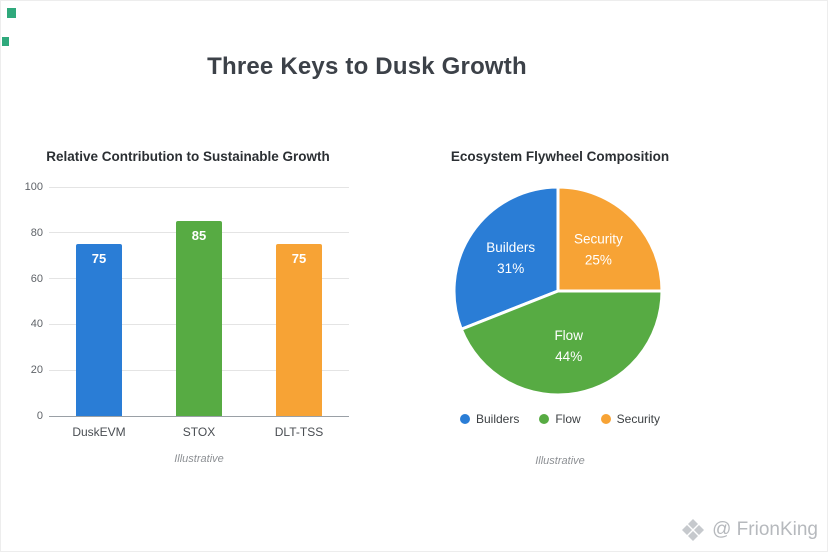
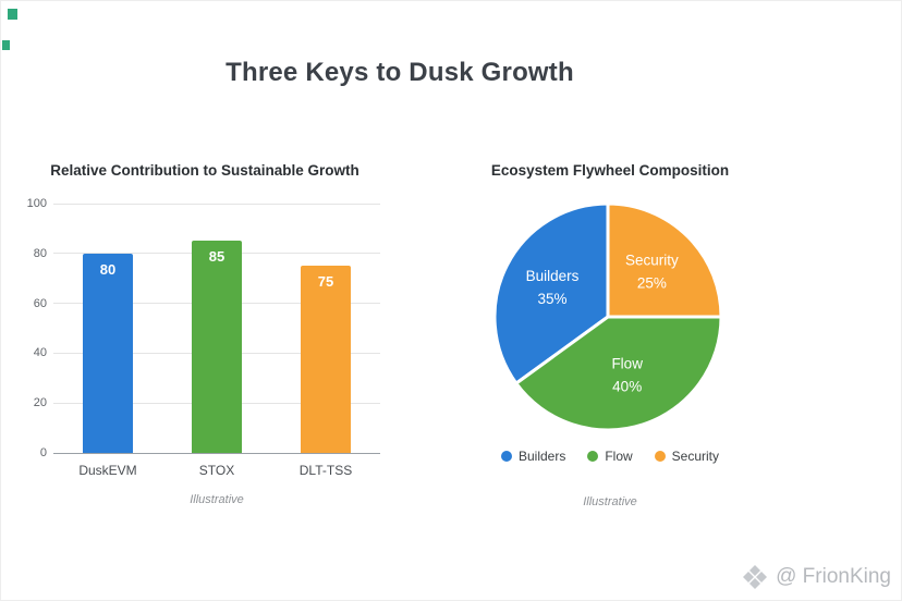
Relative Contribution to Sustainable Growth/DuskEVM: 75 -> 80
Ecosystem Flywheel Composition/Builders: 31% -> 35%
Ecosystem Flywheel Composition/Flow: 44% -> 40%
